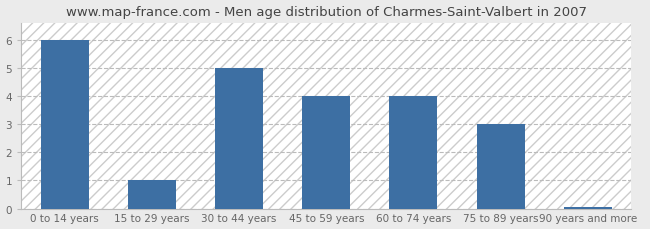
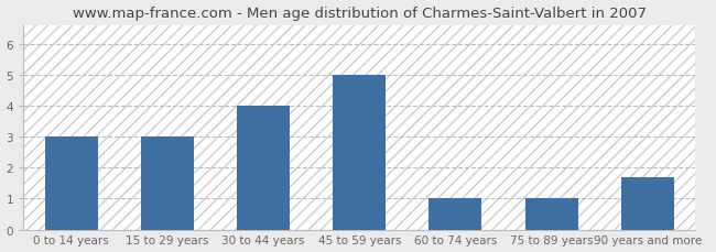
0 to 14 years: 6.00 -> 3.00
15 to 29 years: 1.00 -> 3.00
30 to 44 years: 5.00 -> 4.00
45 to 59 years: 4.00 -> 5.00
60 to 74 years: 4.00 -> 1.00
75 to 89 years: 3.00 -> 1.00
90 years and more: 0.07 -> 1.70
